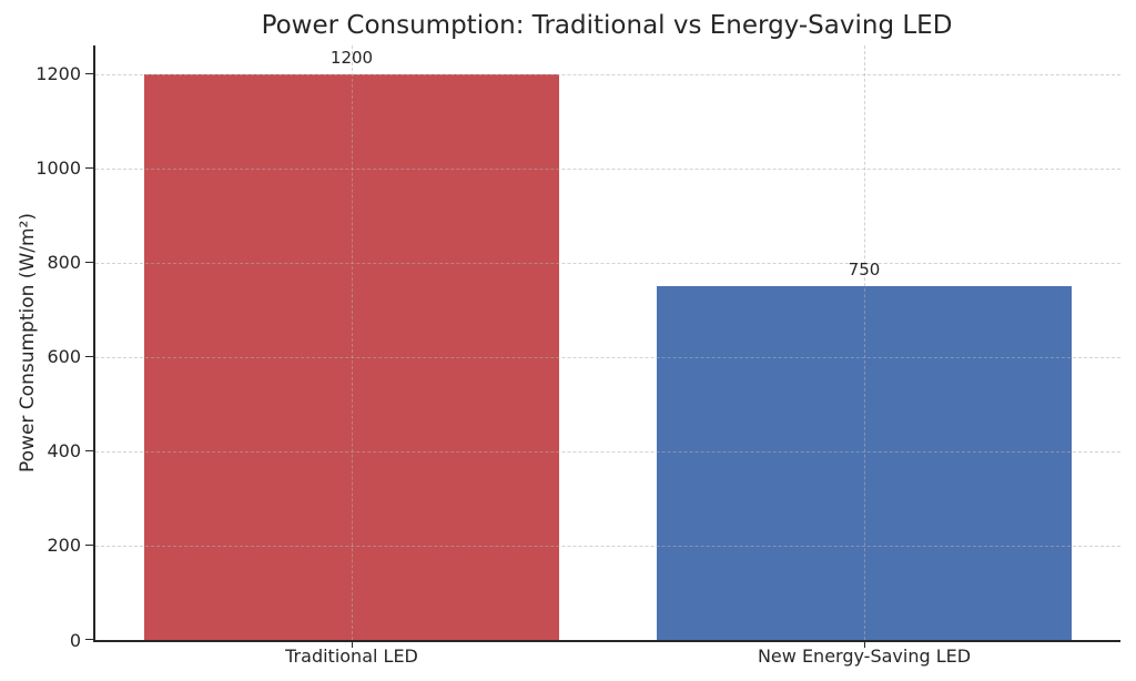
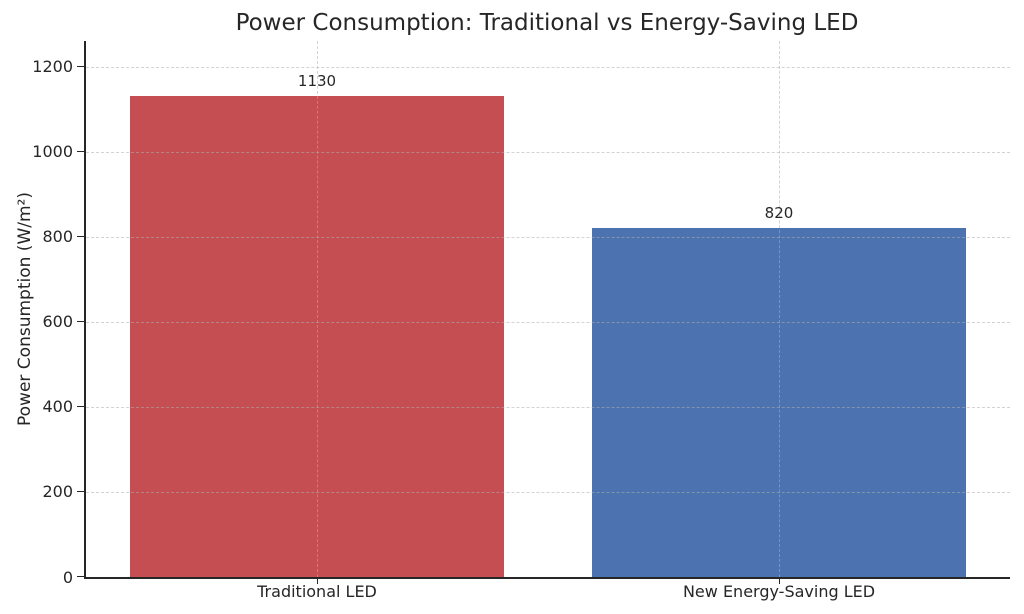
Traditional LED: 1200 -> 1130
New Energy-Saving LED: 750 -> 820
